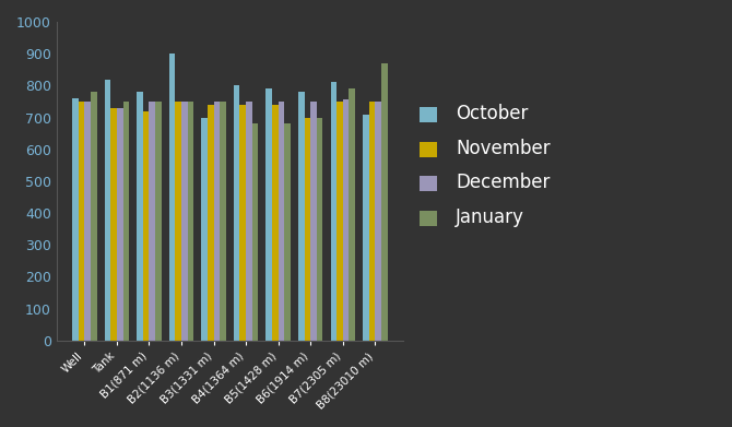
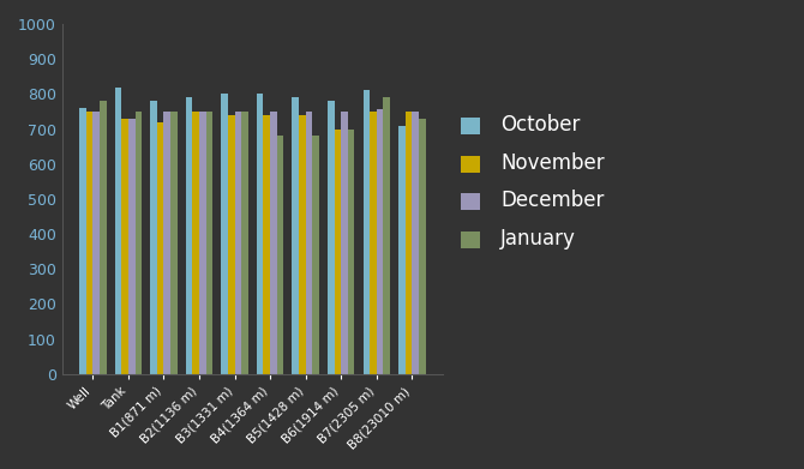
October/B2(1136 m): 900 -> 790
October/B3(1331 m): 700 -> 800
January/B8(23010 m): 870 -> 730
